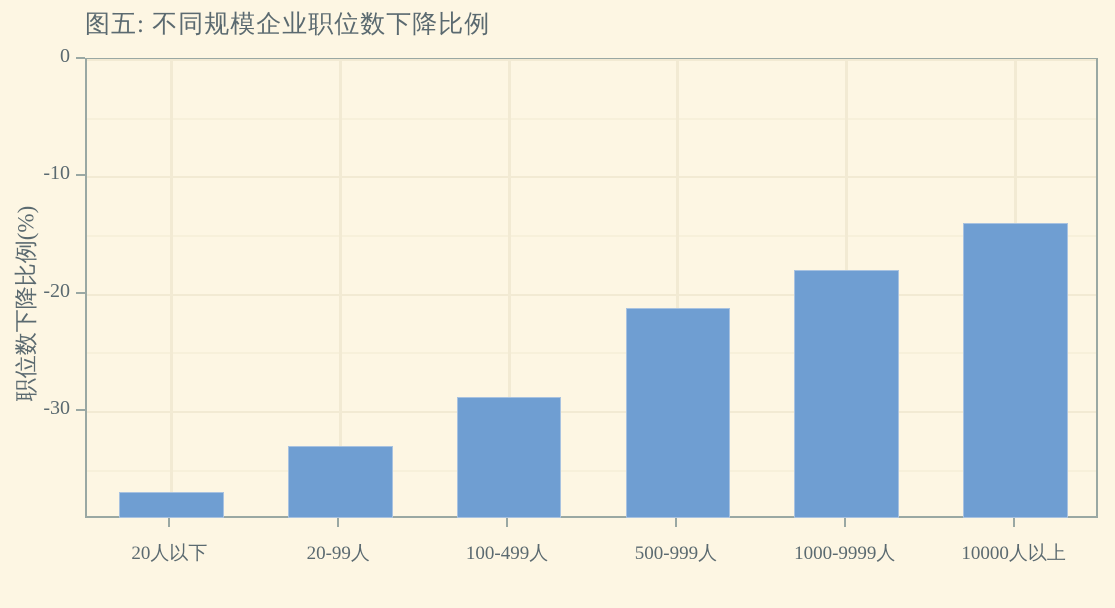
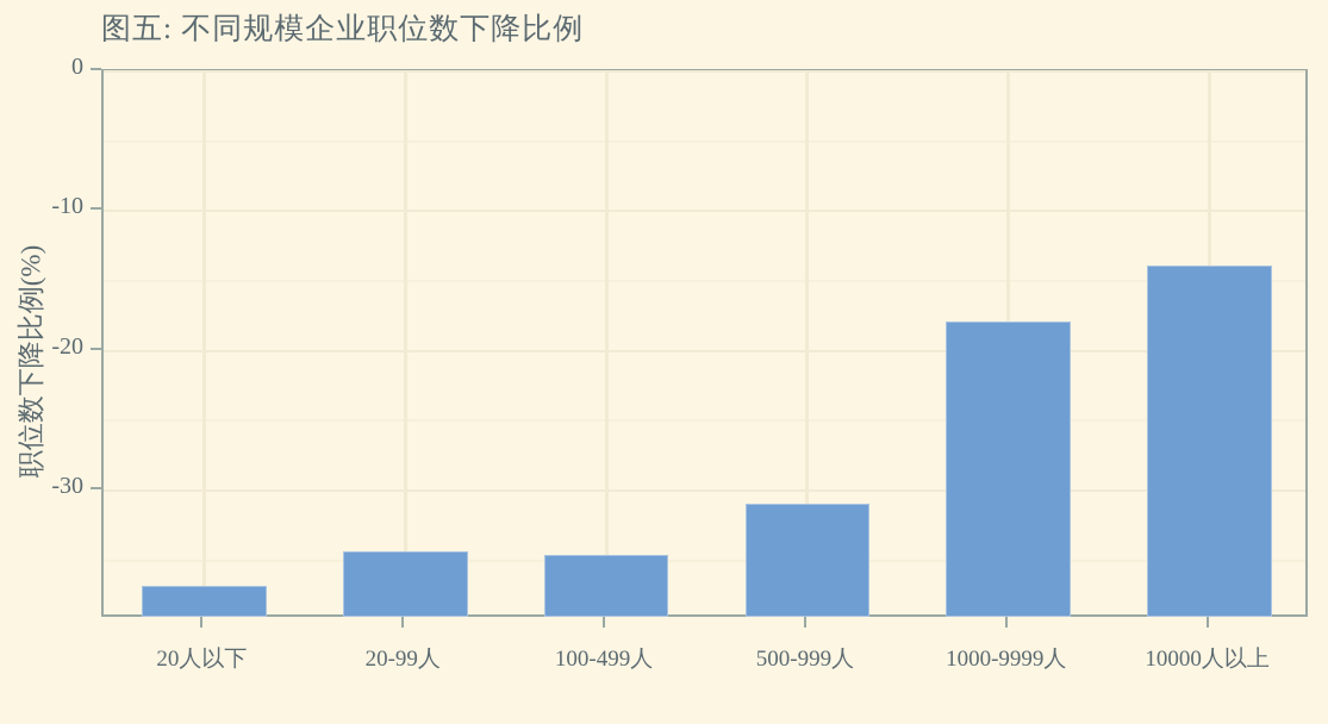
20-99人: -32.9 -> -34.3
100-499人: -28.7 -> -34.6
500-999人: -21.1 -> -30.9
